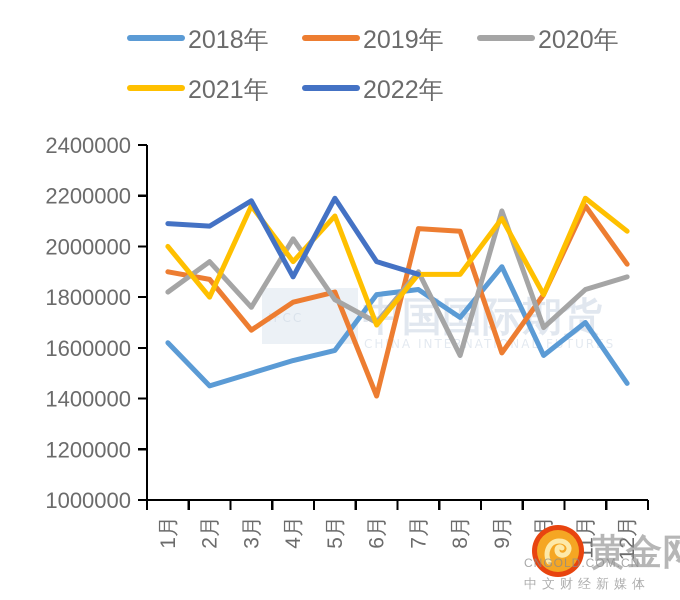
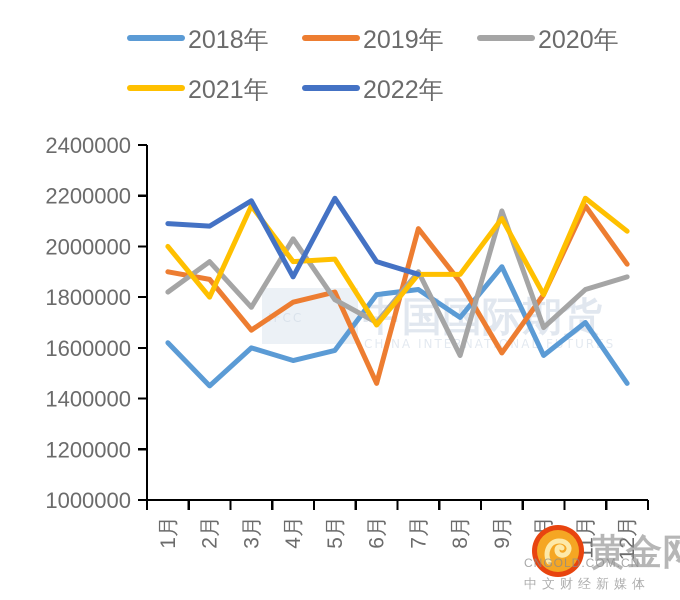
2018年/3月: 1500000 -> 1600000
2021年/5月: 2120000 -> 1950000
2019年/6月: 1410000 -> 1460000
2019年/8月: 2060000 -> 1860000
